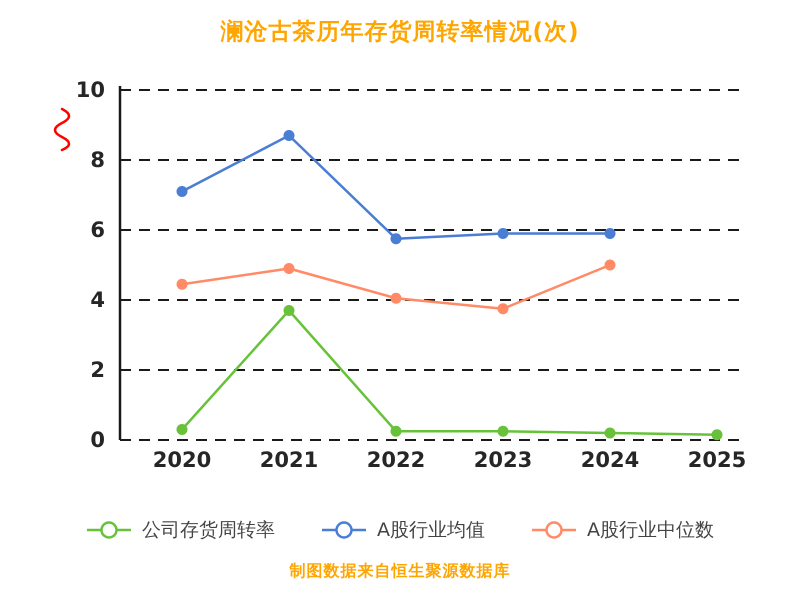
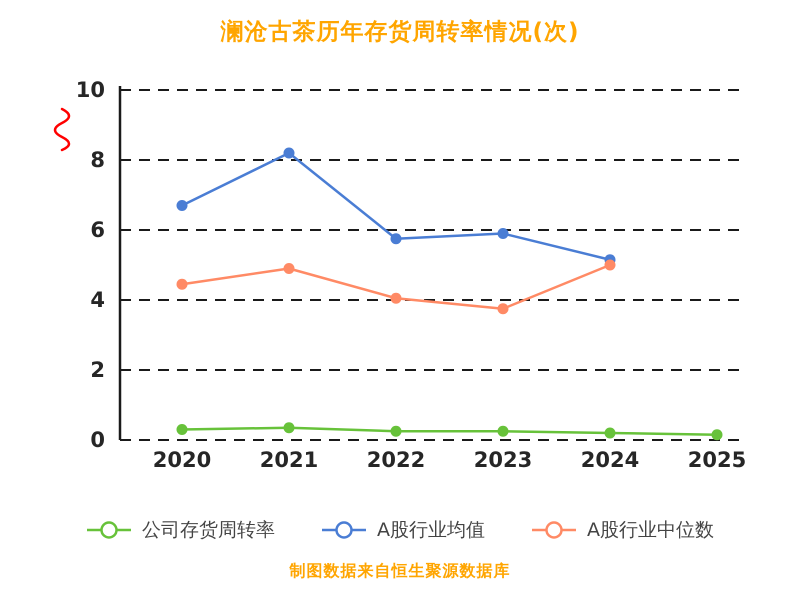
A股行业均值/2020: 7.1 -> 6.7
公司存货周转率/2021: 3.7 -> 0.3
A股行业均值/2021: 8.7 -> 8.2
A股行业均值/2024: 5.9 -> 5.2
